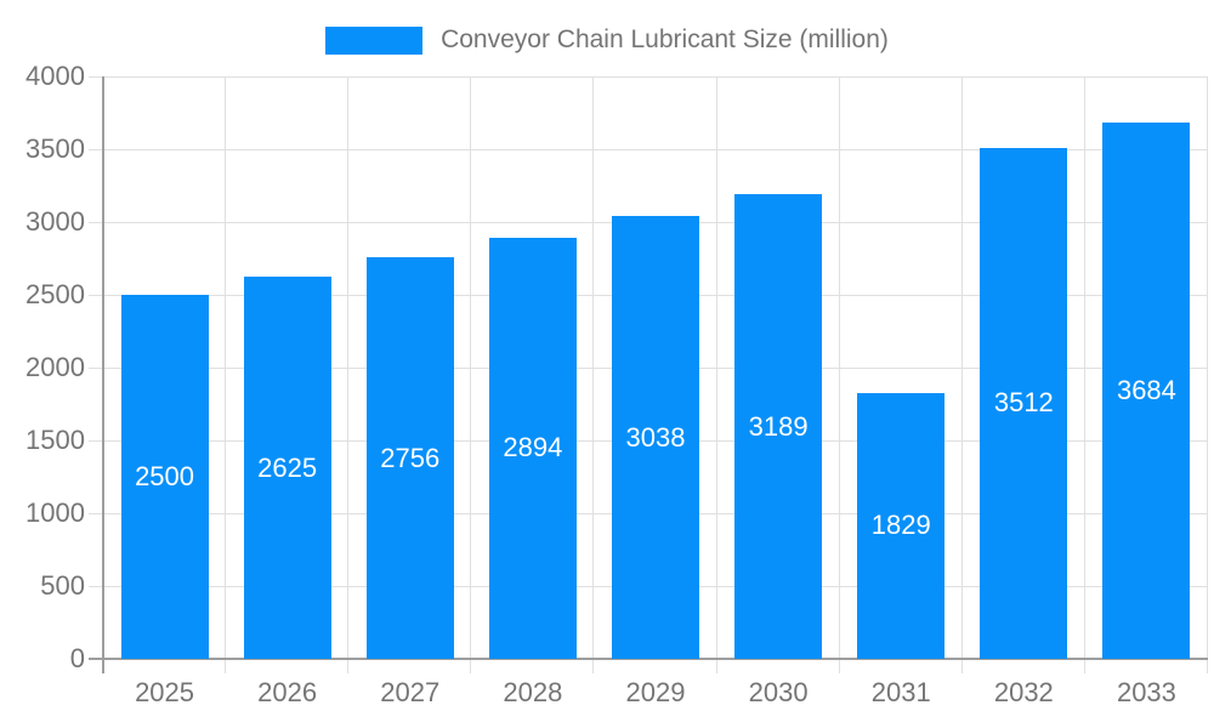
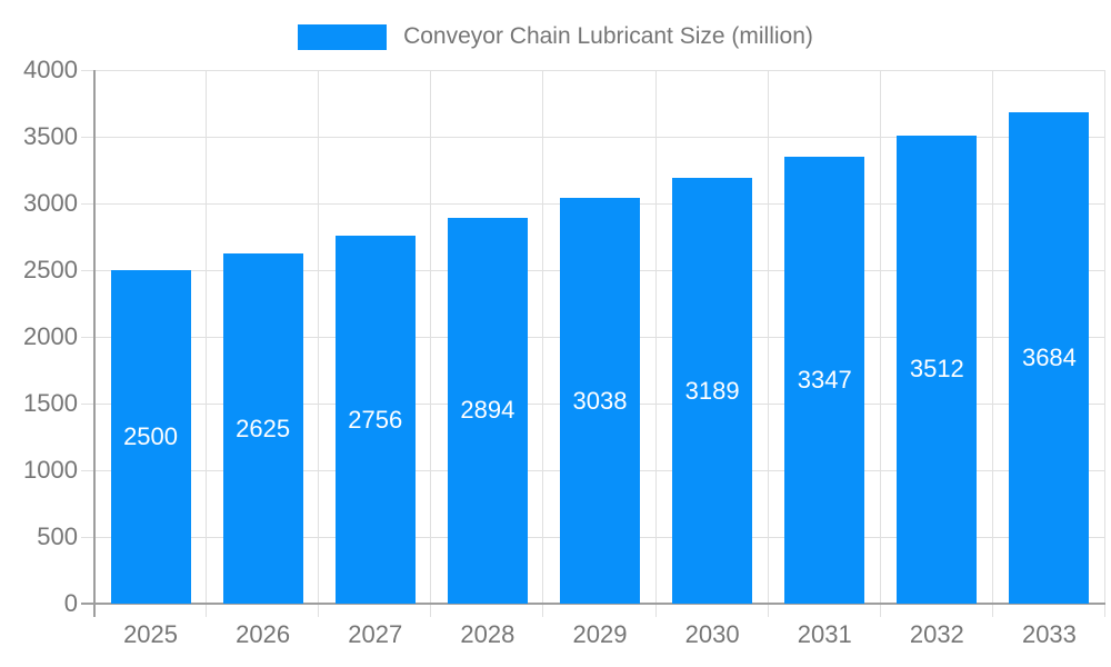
2031: 1829 -> 3347
